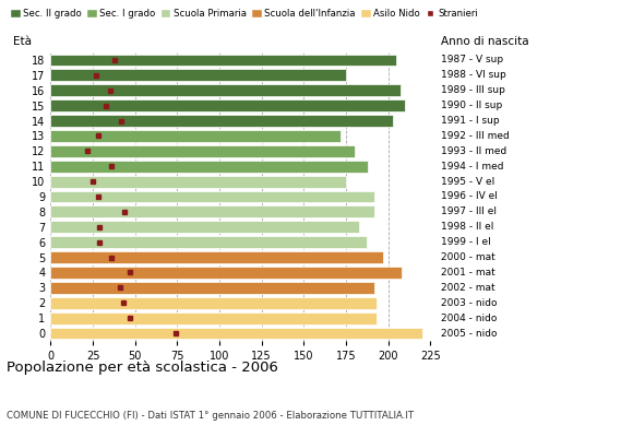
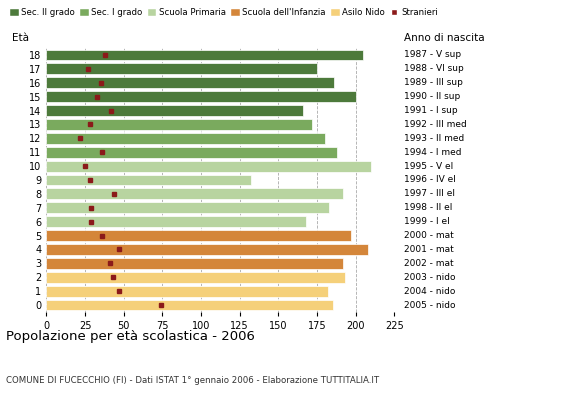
16: 207 -> 186
15: 210 -> 200
14: 203 -> 166
10: 175 -> 210
9: 192 -> 132
6: 187 -> 168
1: 193 -> 182
0: 220 -> 185
